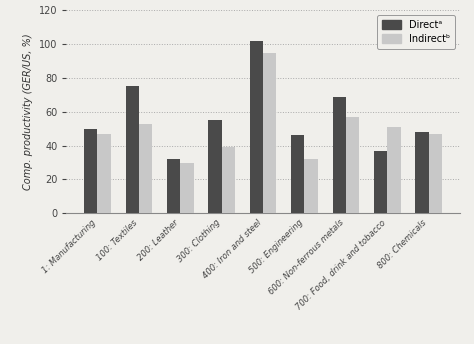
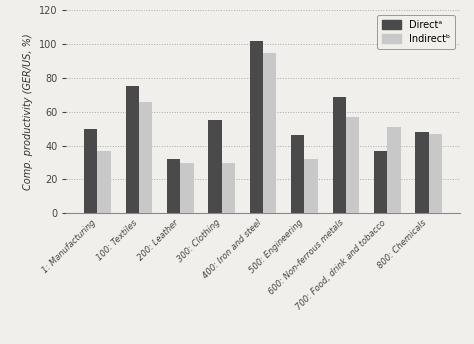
Indirectᵇ/1: Manufacturing: 47 -> 37
Indirectᵇ/100: Textiles: 53 -> 66
Indirectᵇ/300: Clothing: 39 -> 30
